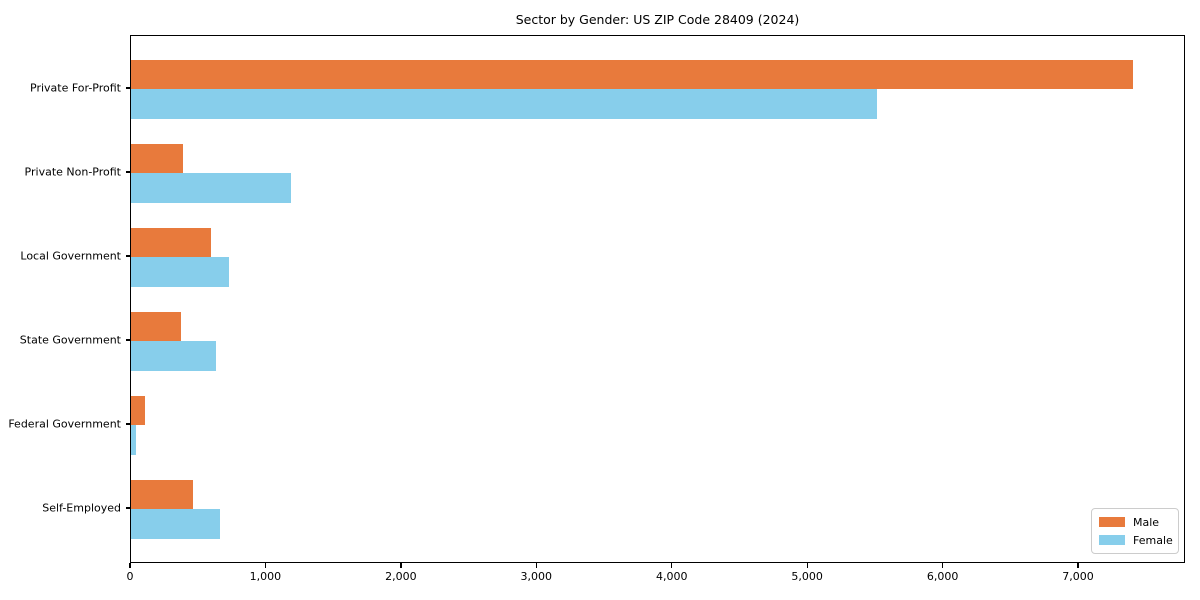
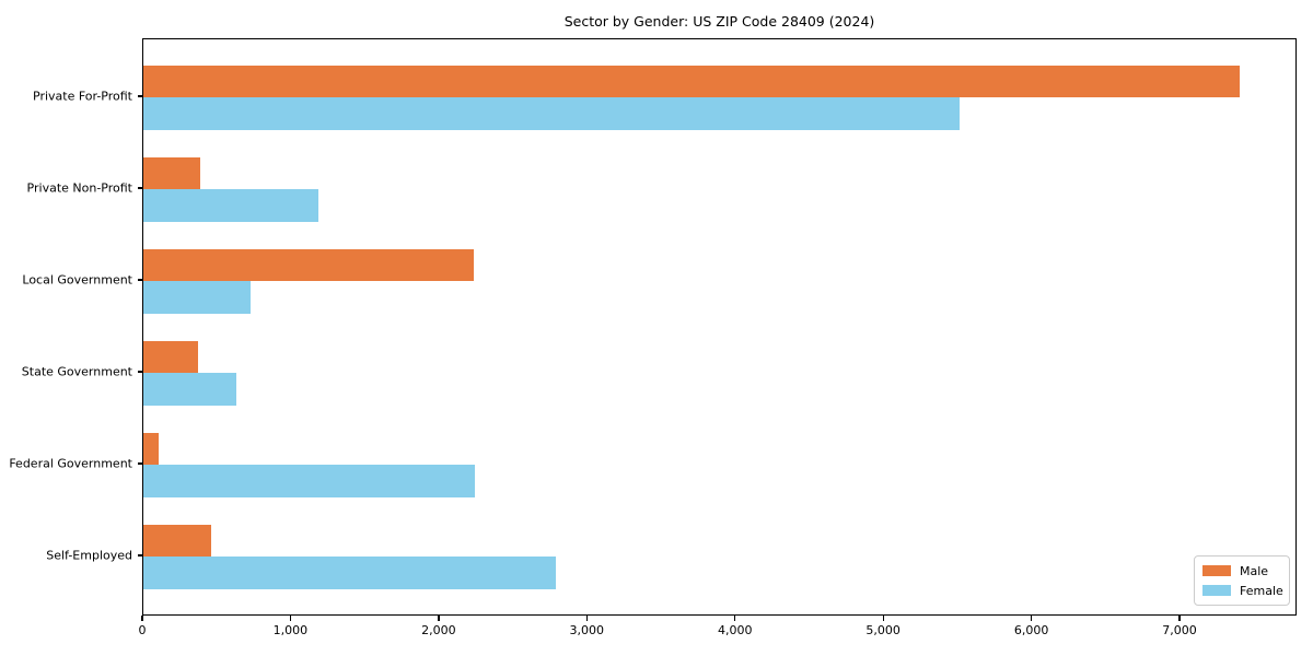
Male/Local Government: 590 -> 2230
Female/Federal Government: 40 -> 2240
Female/Self-Employed: 660 -> 2780
